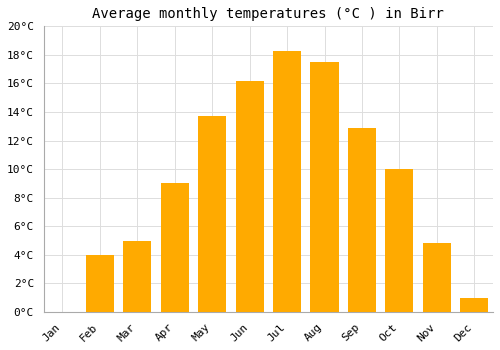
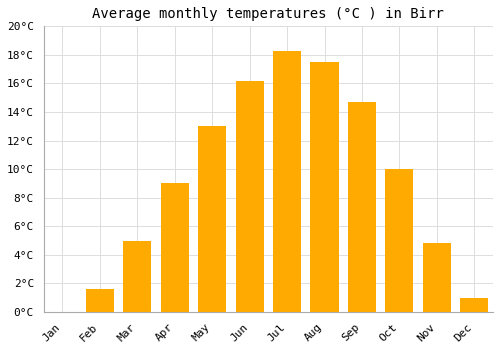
Feb: 4.0°C -> 1.6°C
May: 13.7°C -> 13.0°C
Sep: 12.9°C -> 14.7°C
